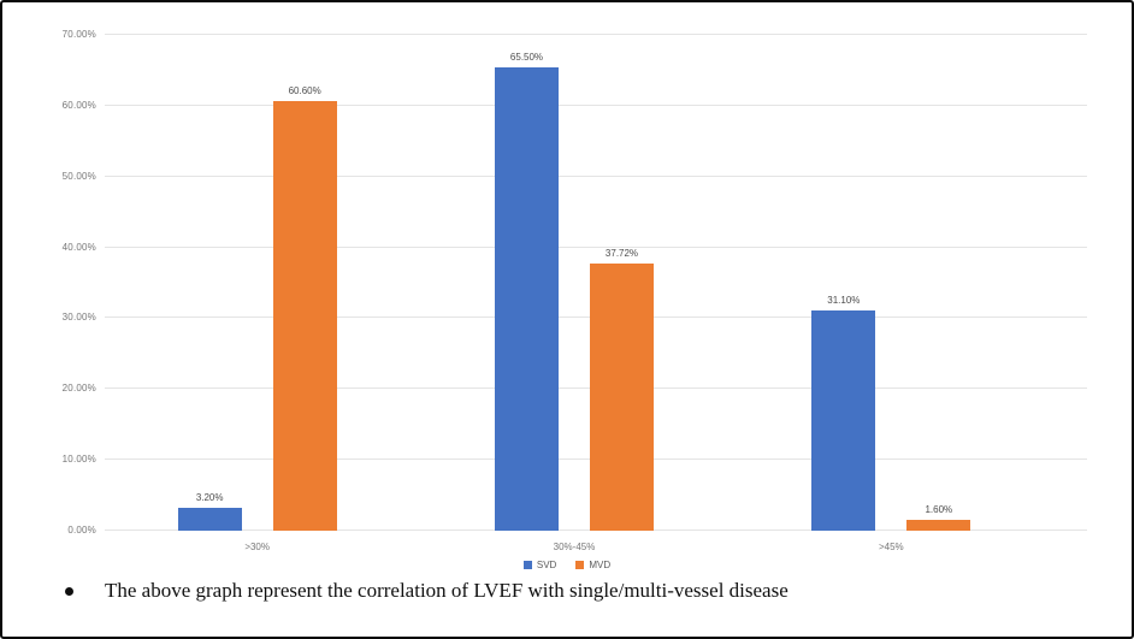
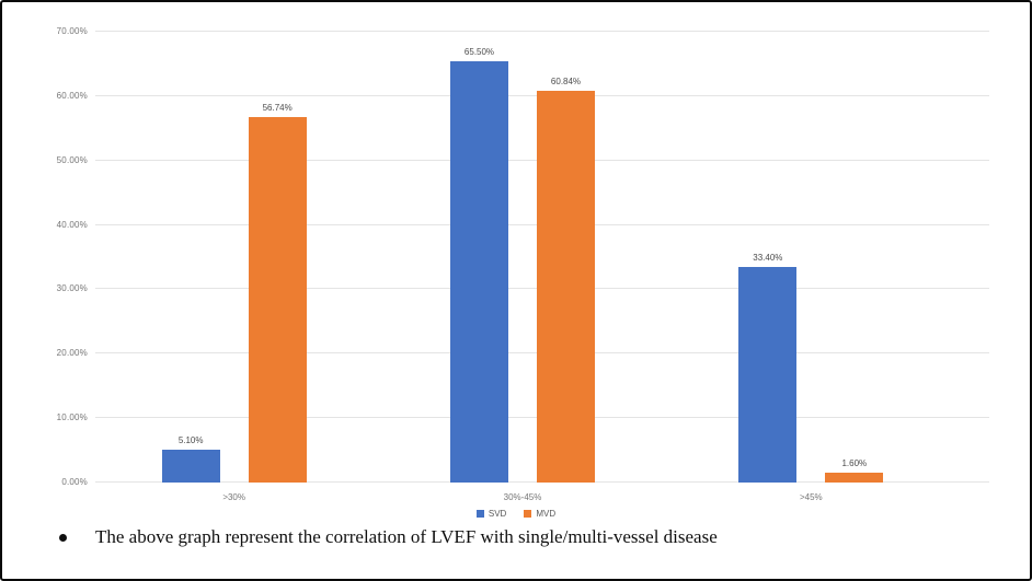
SVD/>30%: 3.20% -> 5.10%
MVD/>30%: 60.60% -> 56.74%
MVD/30%-45%: 37.72% -> 60.84%
SVD/>45%: 31.10% -> 33.40%
